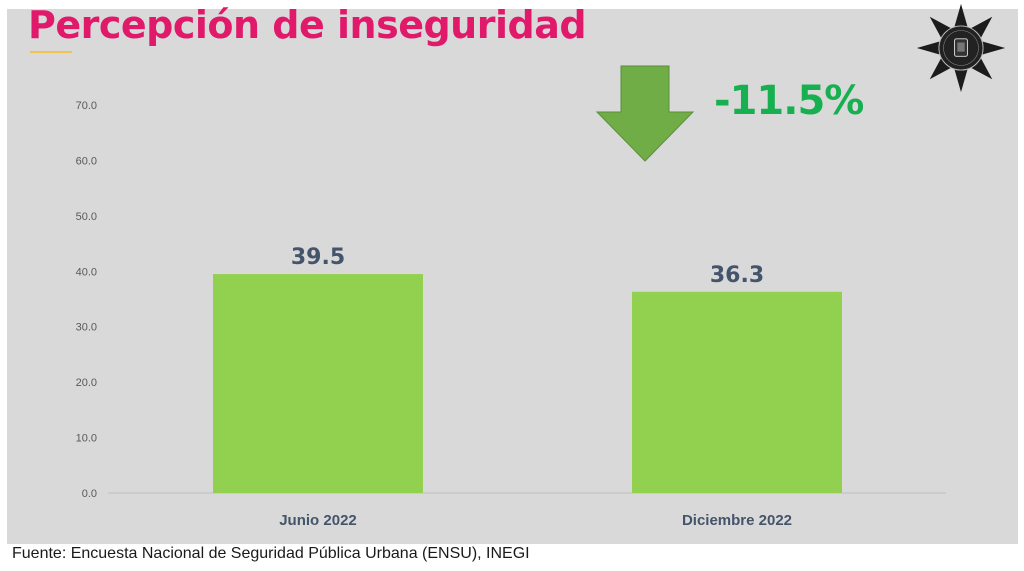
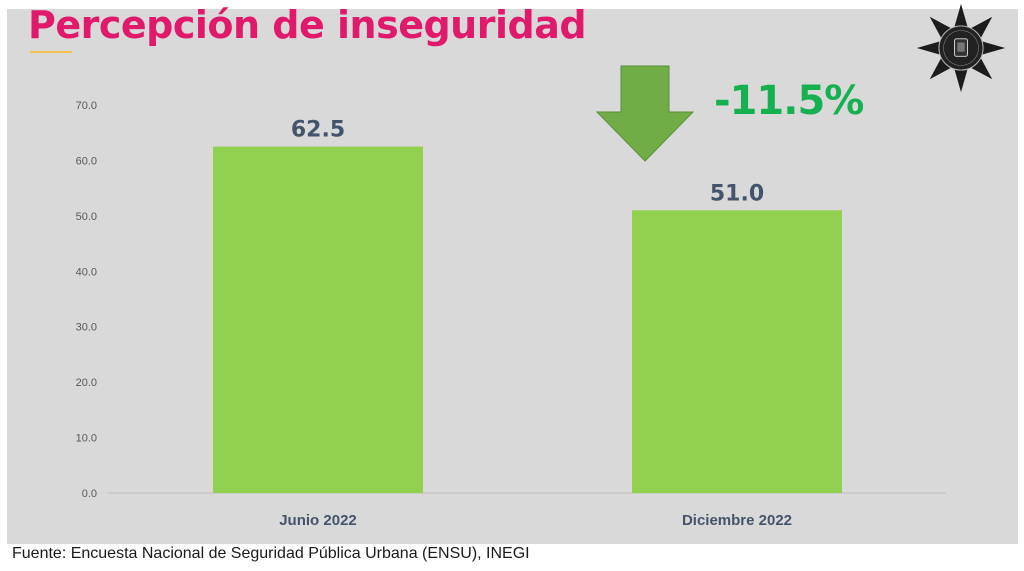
Junio 2022: 39.5 -> 62.5
Diciembre 2022: 36.3 -> 51.0
